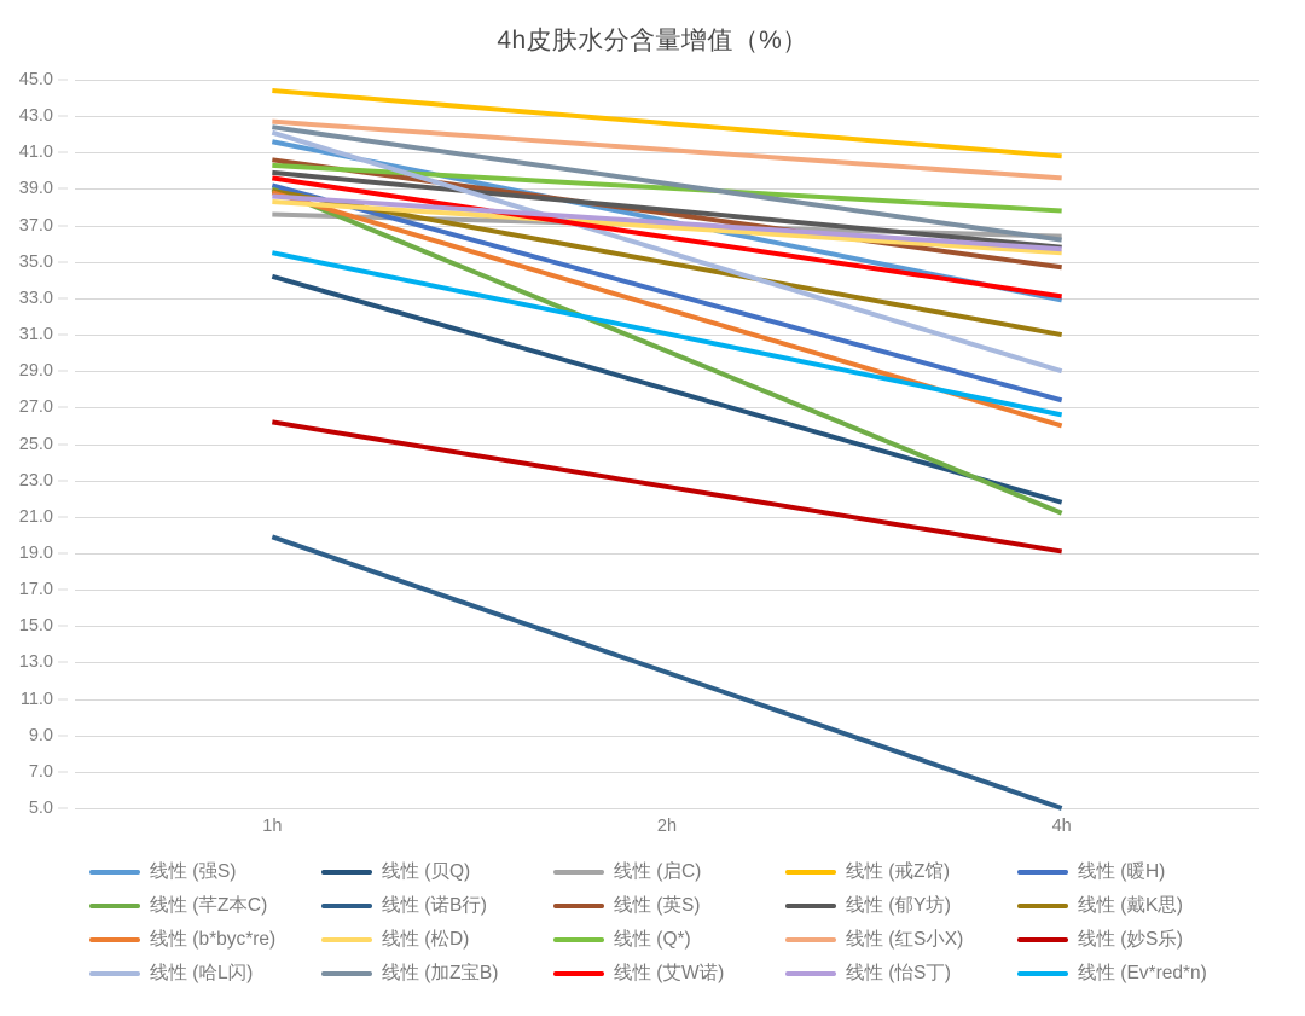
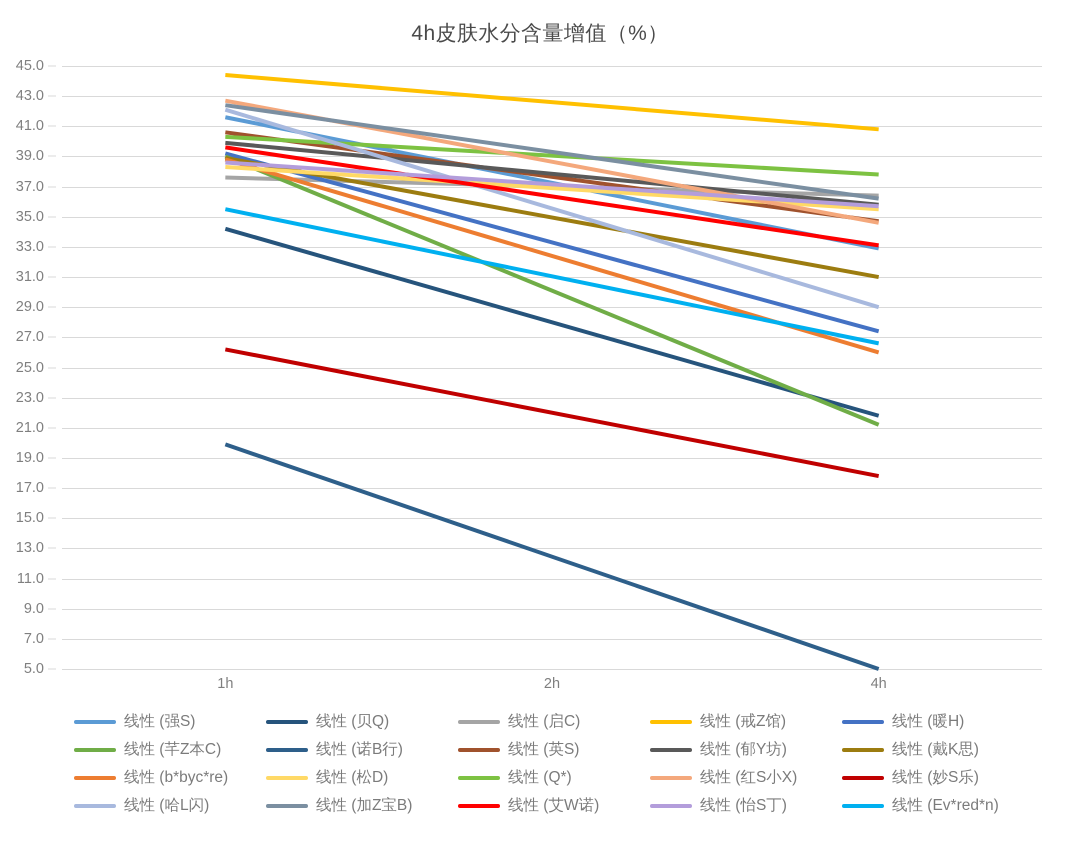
线性 (戒Z馆)/2h: 42.9 -> 39.0
线性 (红S小X)/4h: 39.6 -> 34.6
线性 (妙S乐)/4h: 19.1 -> 17.8
